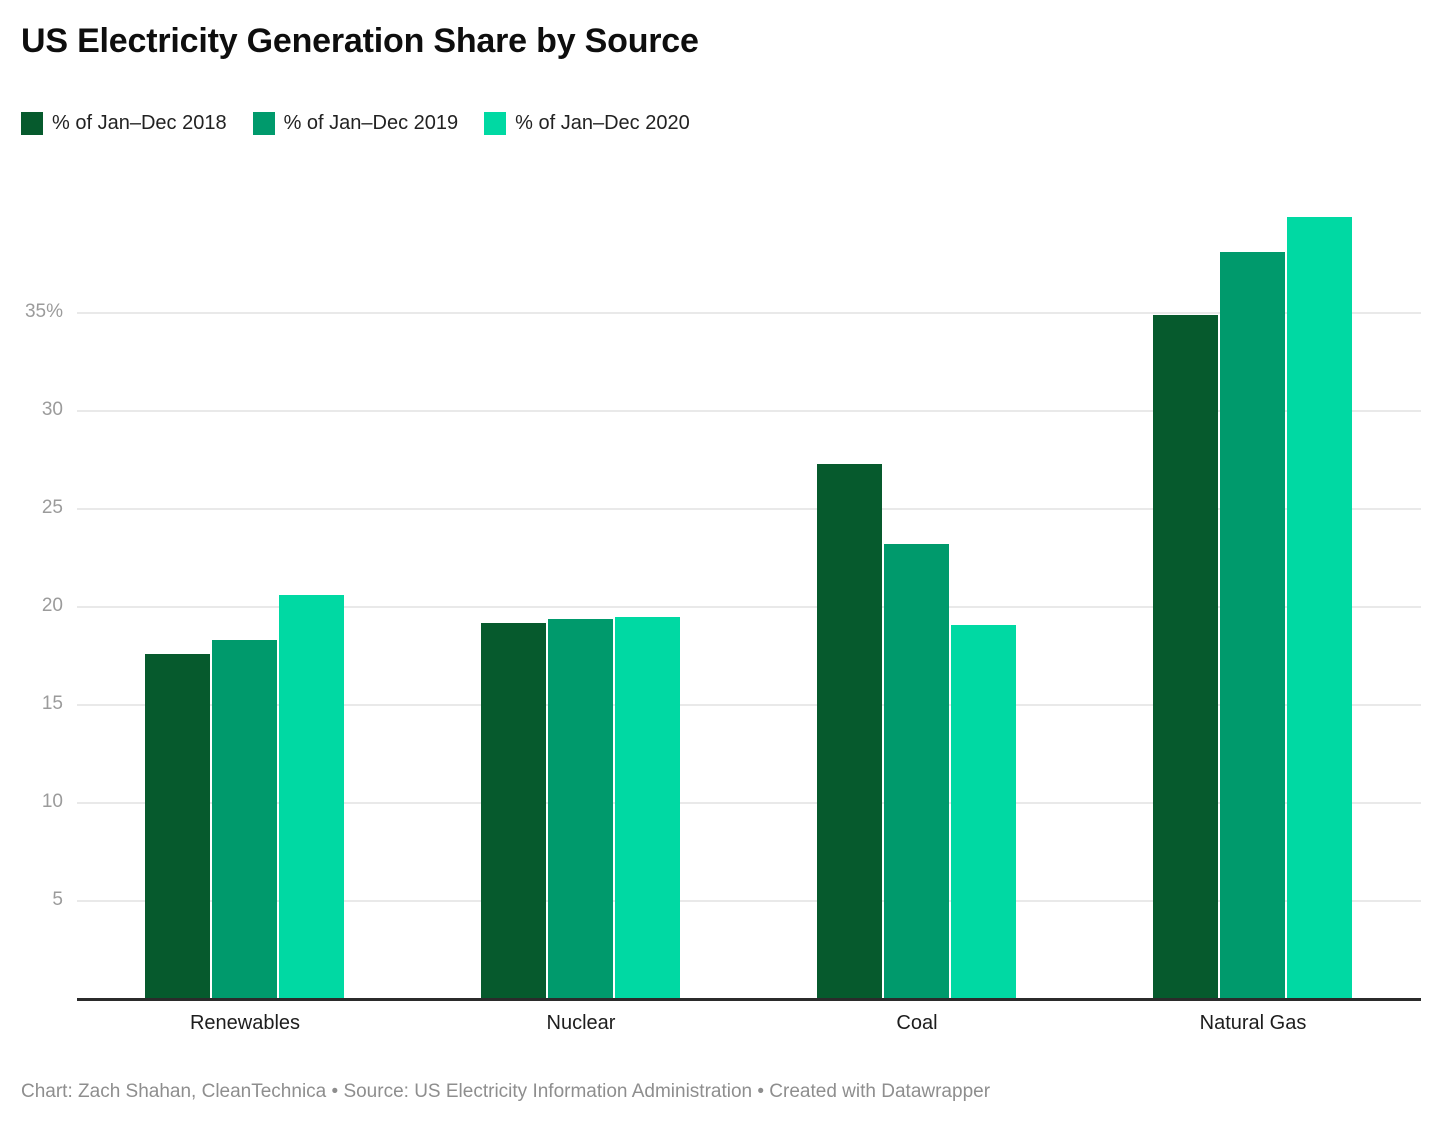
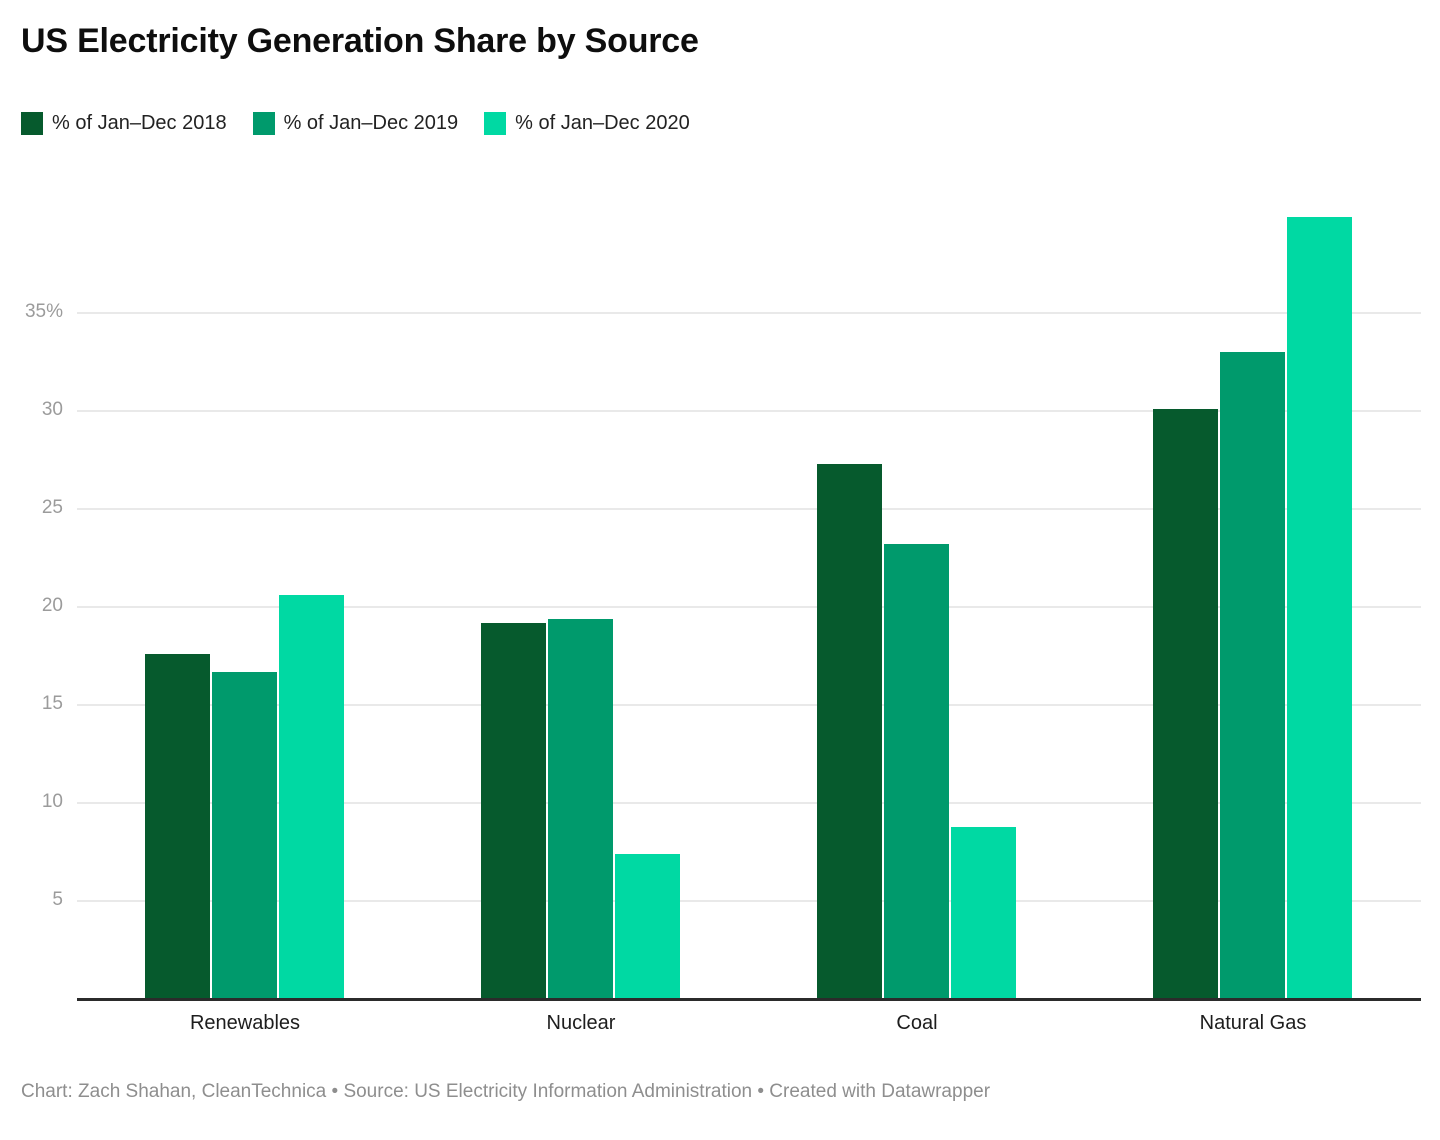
% of Jan–Dec 2019/Renewables: 18.3% -> 16.7%
% of Jan–Dec 2020/Nuclear: 19.5% -> 7.4%
% of Jan–Dec 2020/Coal: 19.1% -> 8.8%
% of Jan–Dec 2018/Natural Gas: 34.9% -> 30.1%
% of Jan–Dec 2019/Natural Gas: 38.1% -> 33.0%
